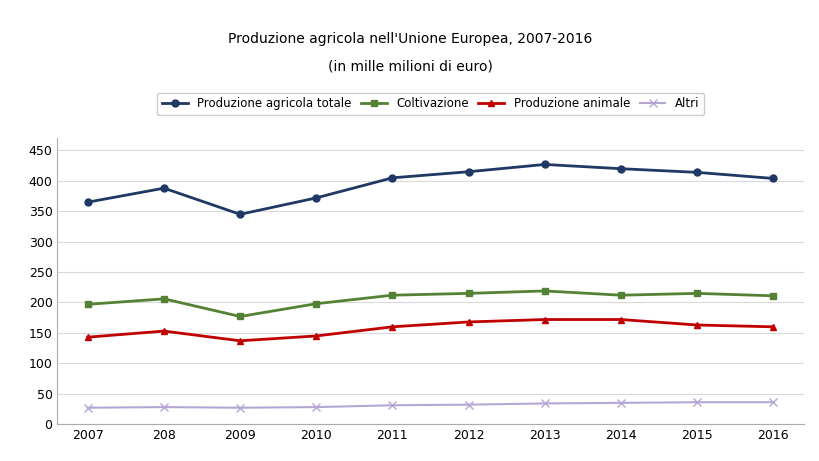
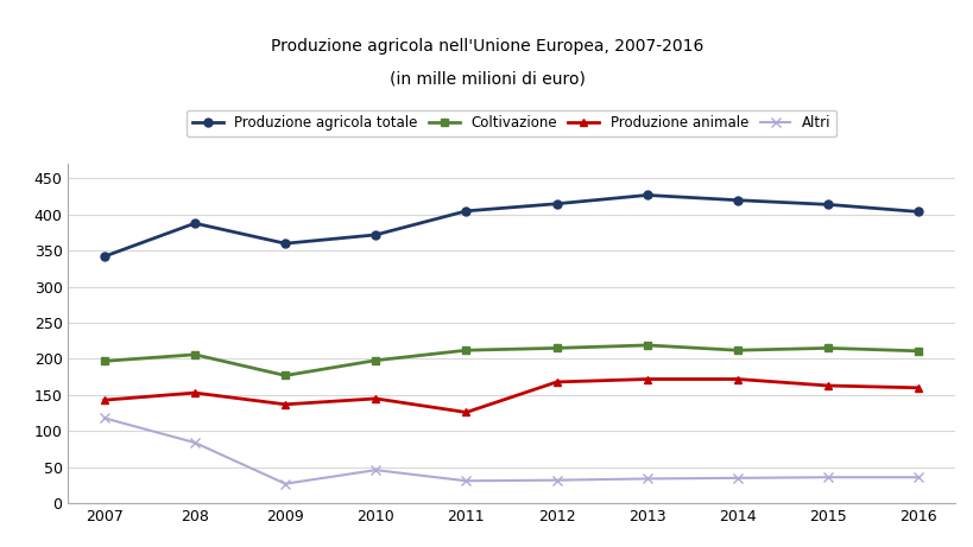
Produzione agricola totale/2007: 365 -> 342
Altri/2007: 27 -> 118
Altri/208: 28 -> 84
Produzione agricola totale/2009: 345 -> 360
Altri/2010: 28 -> 46
Produzione animale/2011: 160 -> 126
